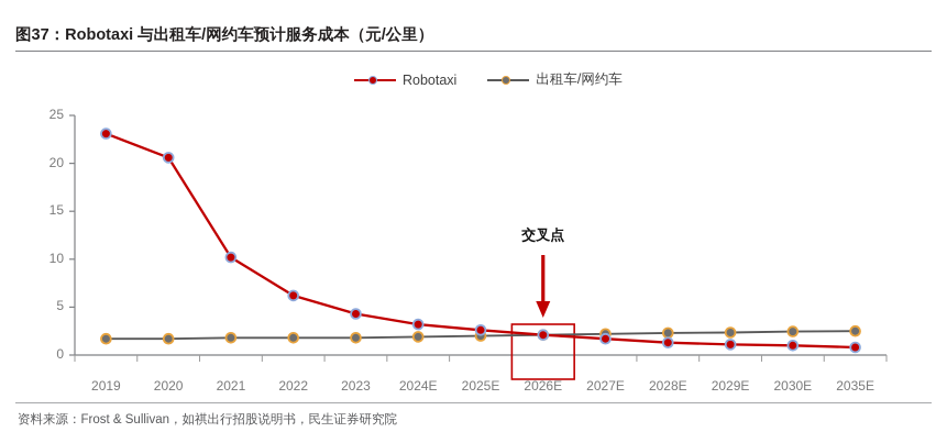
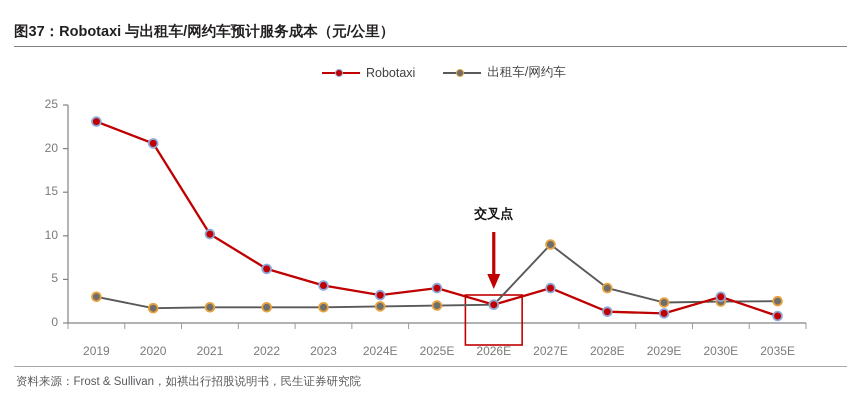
出租车/网约车/2019: 2 -> 3
Robotaxi/2025E: 3 -> 4
Robotaxi/2027E: 2 -> 4
出租车/网约车/2027E: 2 -> 9
出租车/网约车/2028E: 2 -> 4
Robotaxi/2030E: 1 -> 3
